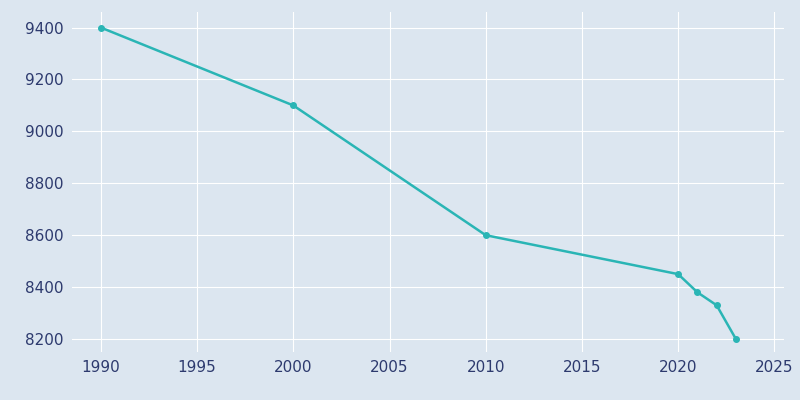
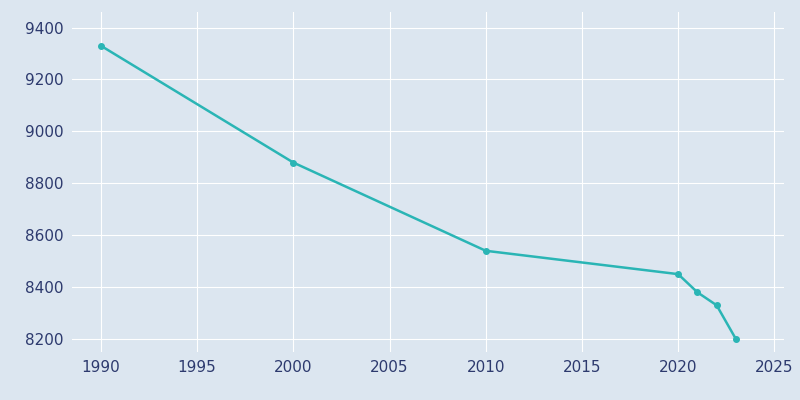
1990: 9400 -> 9330
2000: 9100 -> 8880
2010: 8600 -> 8540
